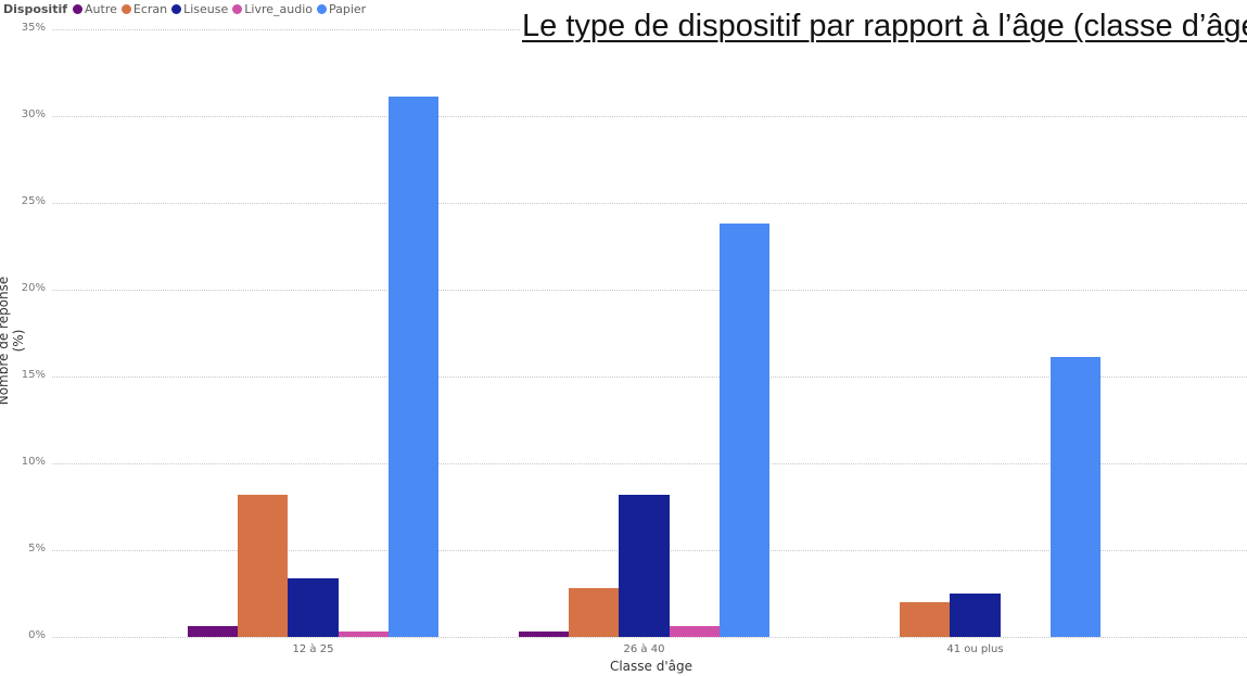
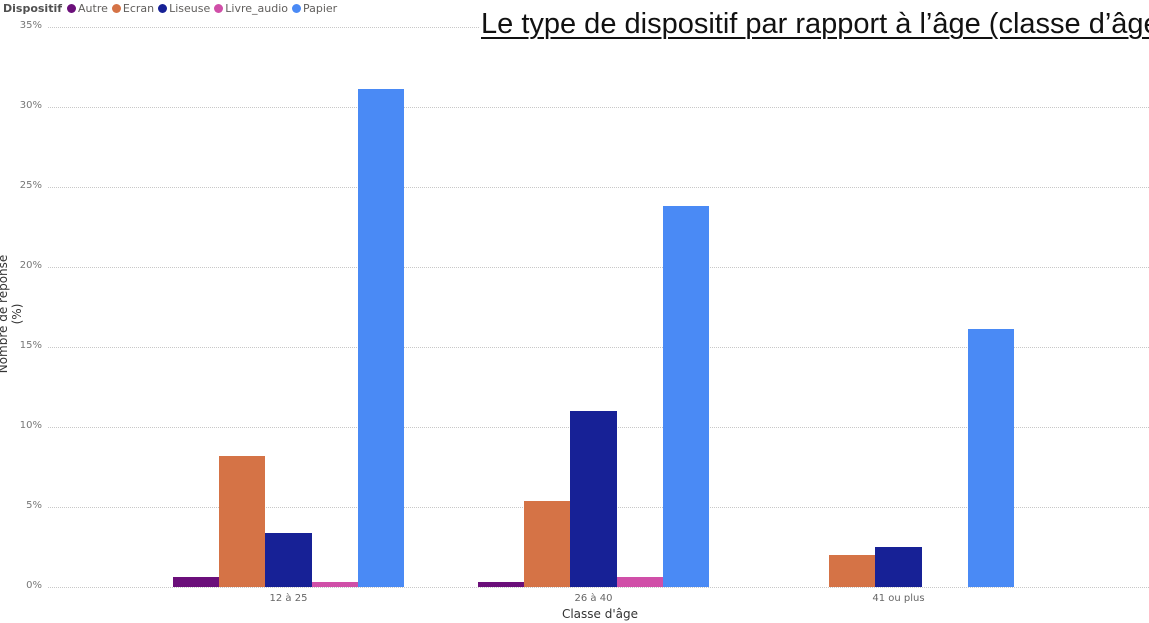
Ecran/26 à 40: 2.8% -> 5.4%
Liseuse/26 à 40: 8.2% -> 11.0%
